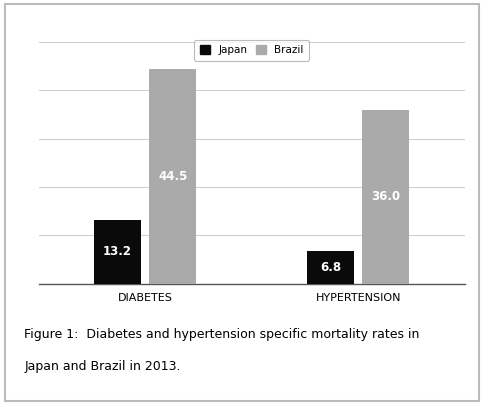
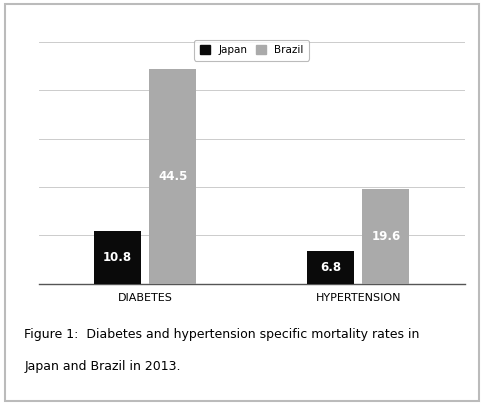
Japan/DIABETES: 13.2 -> 10.8
Brazil/HYPERTENSION: 36.0 -> 19.6
